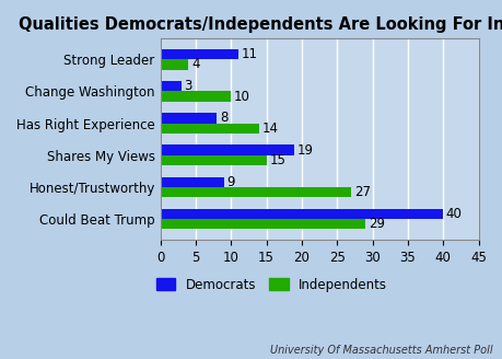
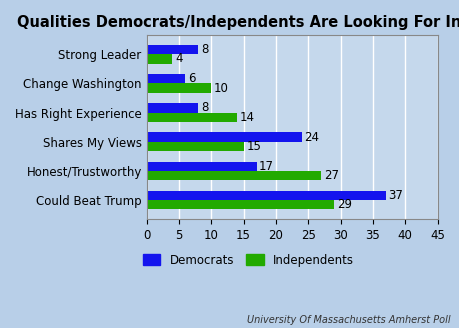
Democrats/Strong Leader: 11 -> 8
Democrats/Change Washington: 3 -> 6
Democrats/Shares My Views: 19 -> 24
Democrats/Honest/Trustworthy: 9 -> 17
Democrats/Could Beat Trump: 40 -> 37
